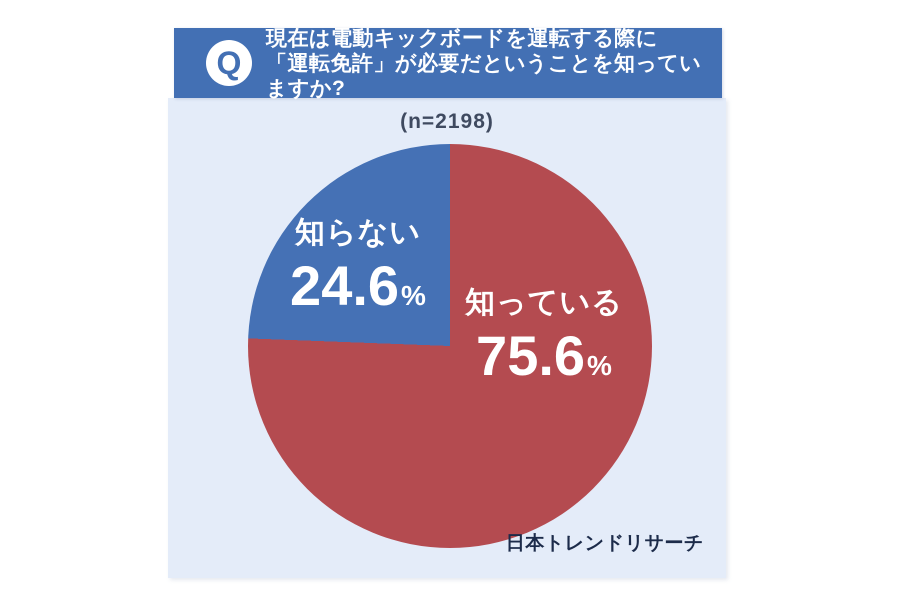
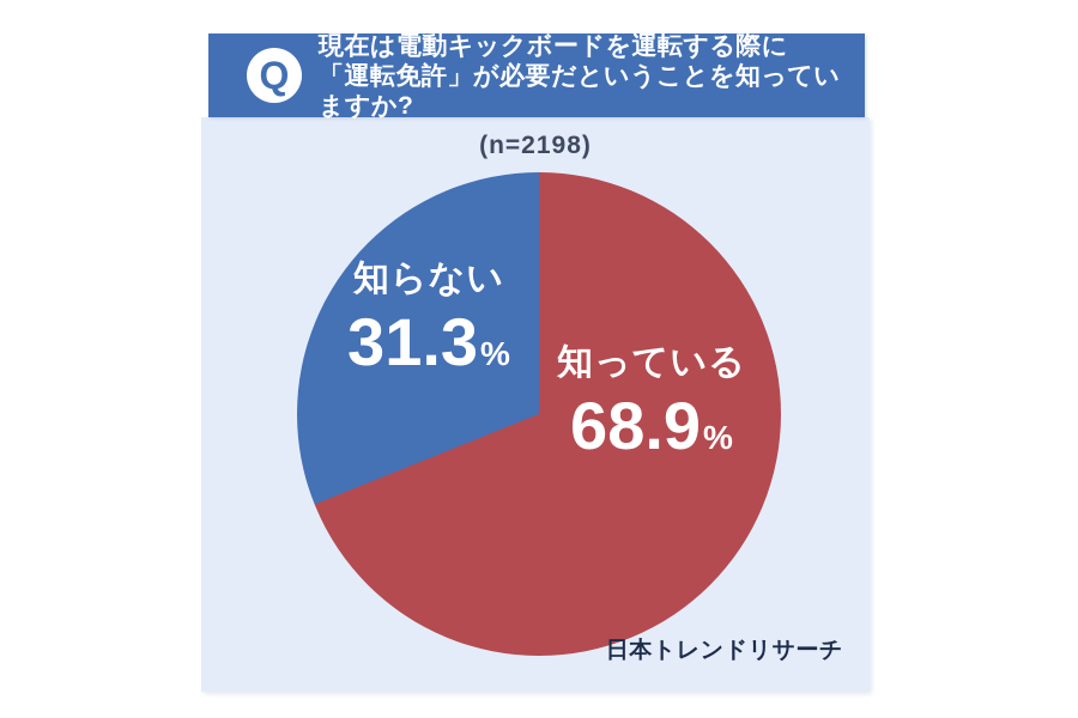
知っている: 75.6 -> 68.9
知らない: 24.6 -> 31.3
